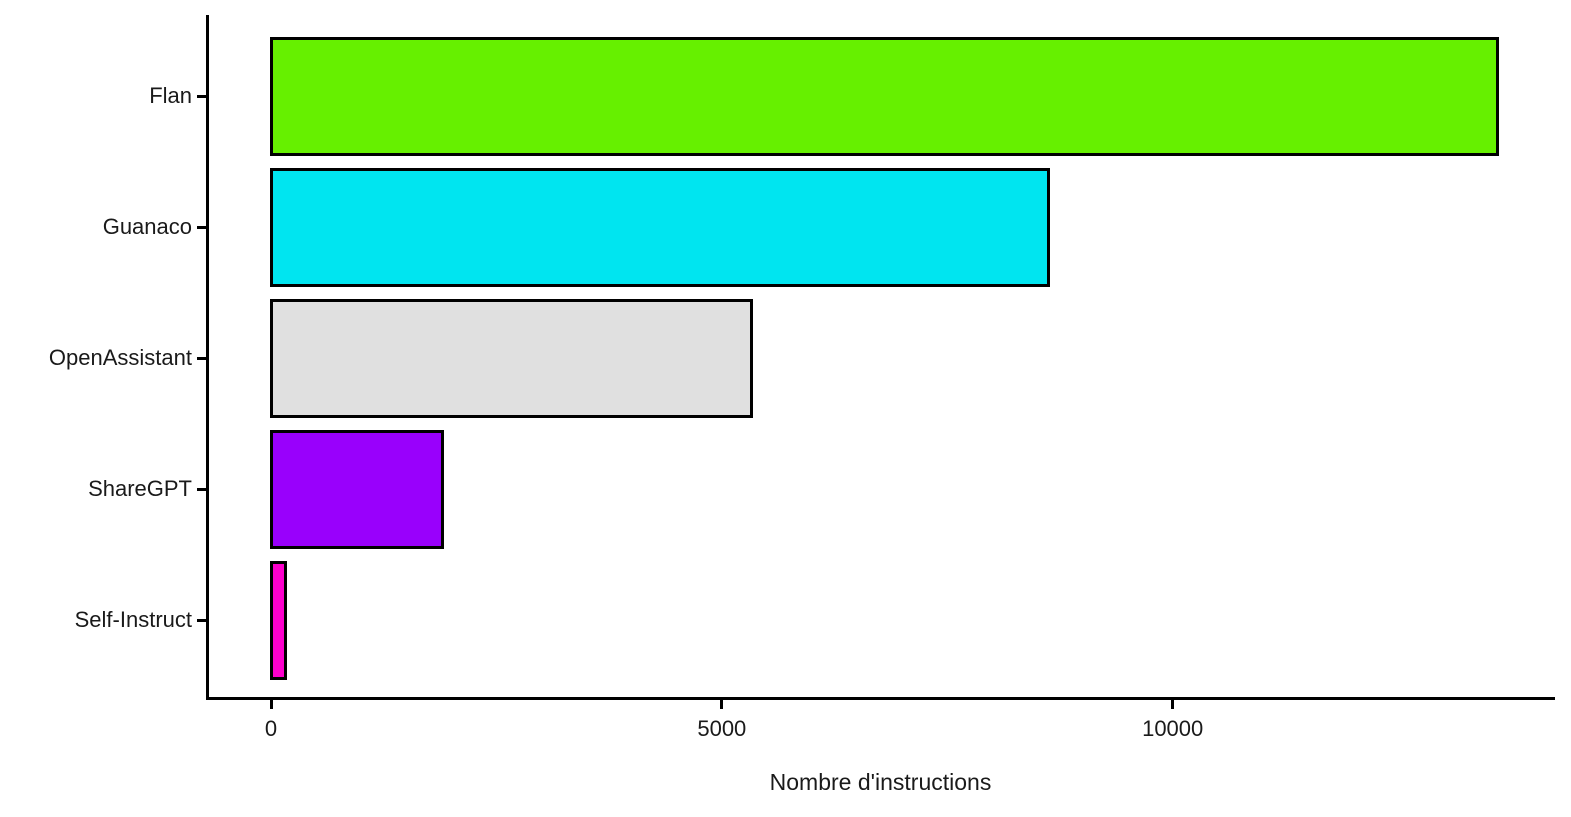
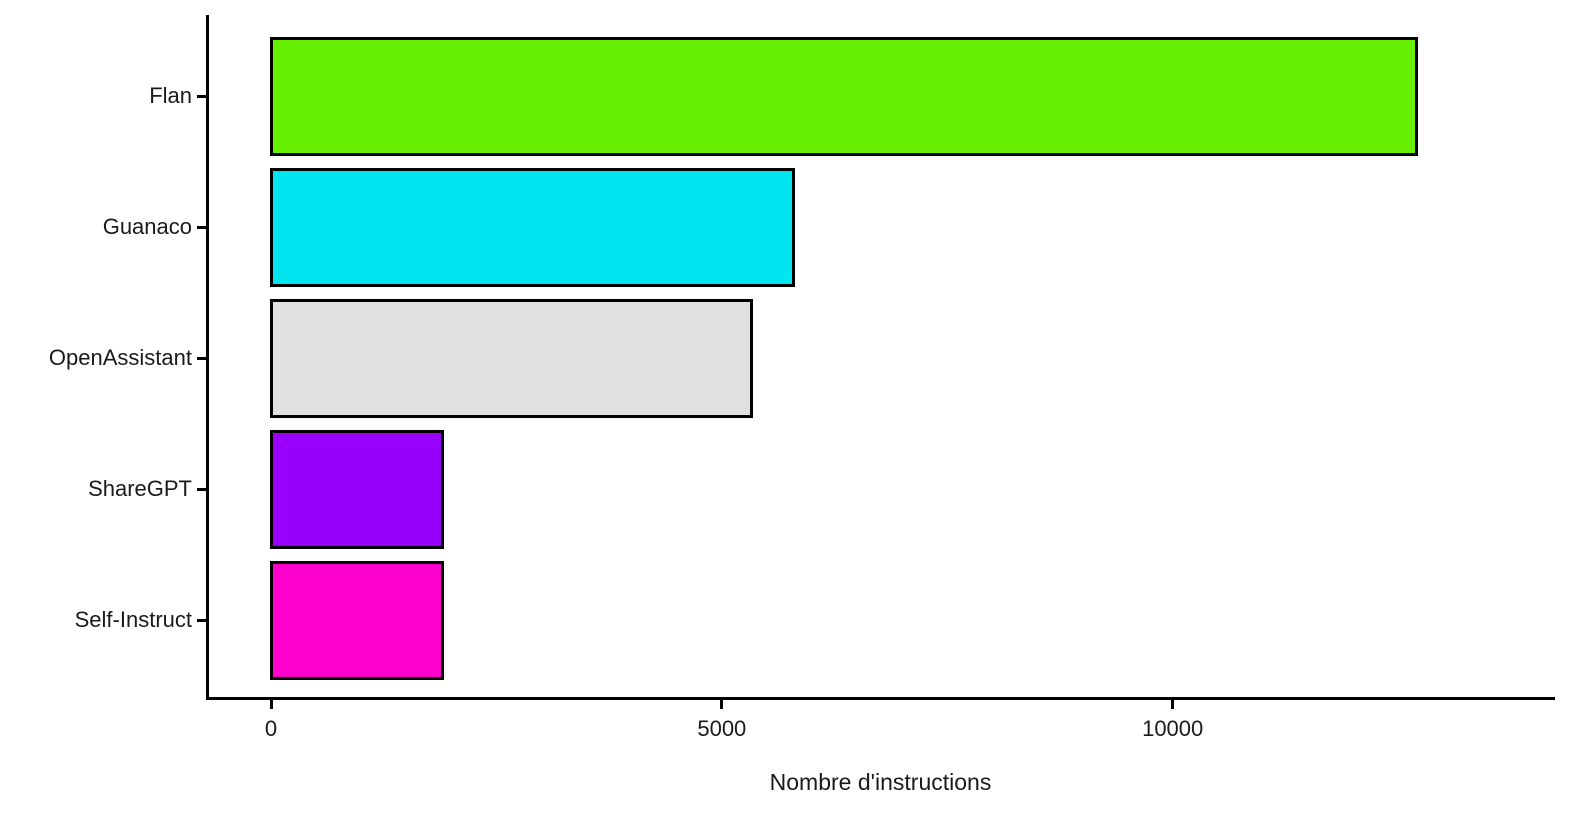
Flan: 13600 -> 12700
Guanaco: 8600 -> 5800
Self-Instruct: 200 -> 1900
